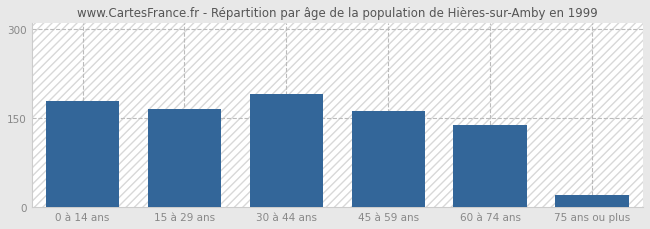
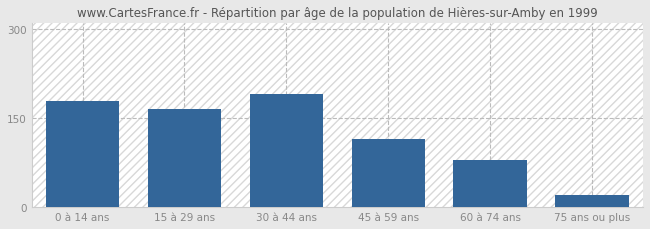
45 à 59 ans: 162 -> 114
60 à 74 ans: 138 -> 80
